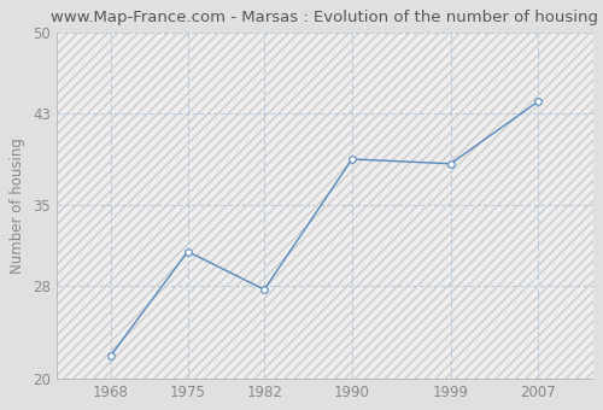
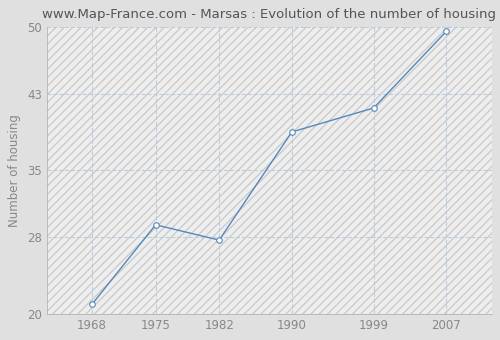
1968: 22.0 -> 21.0
1975: 31.0 -> 29.3
1999: 38.6 -> 41.5
2007: 44.0 -> 49.5
